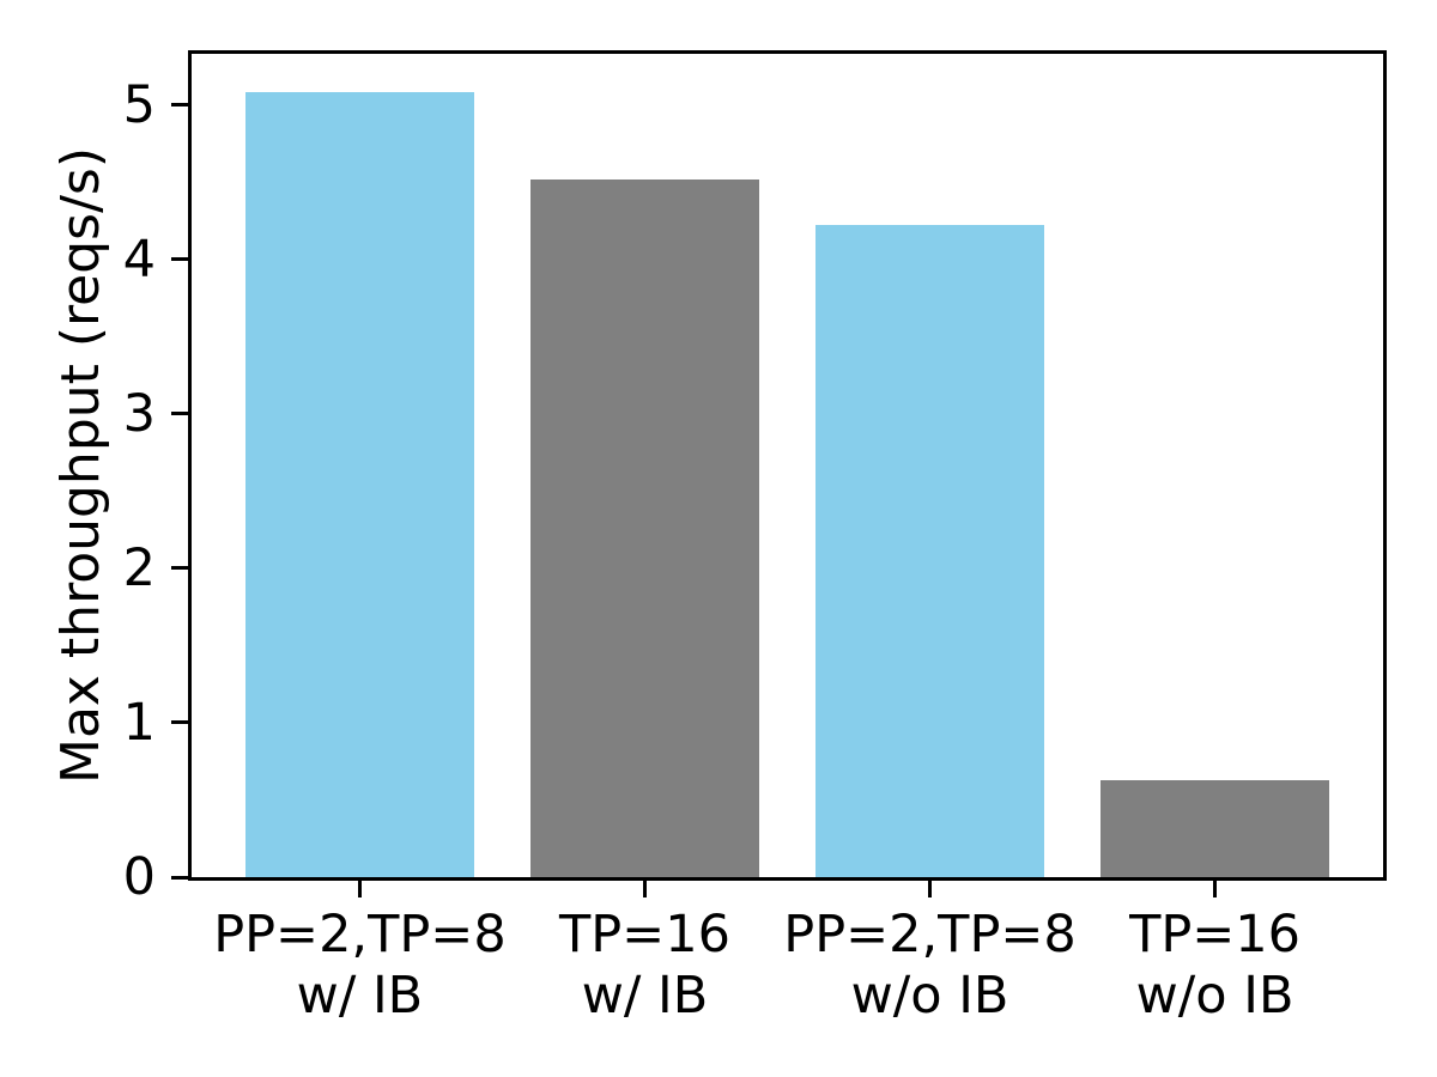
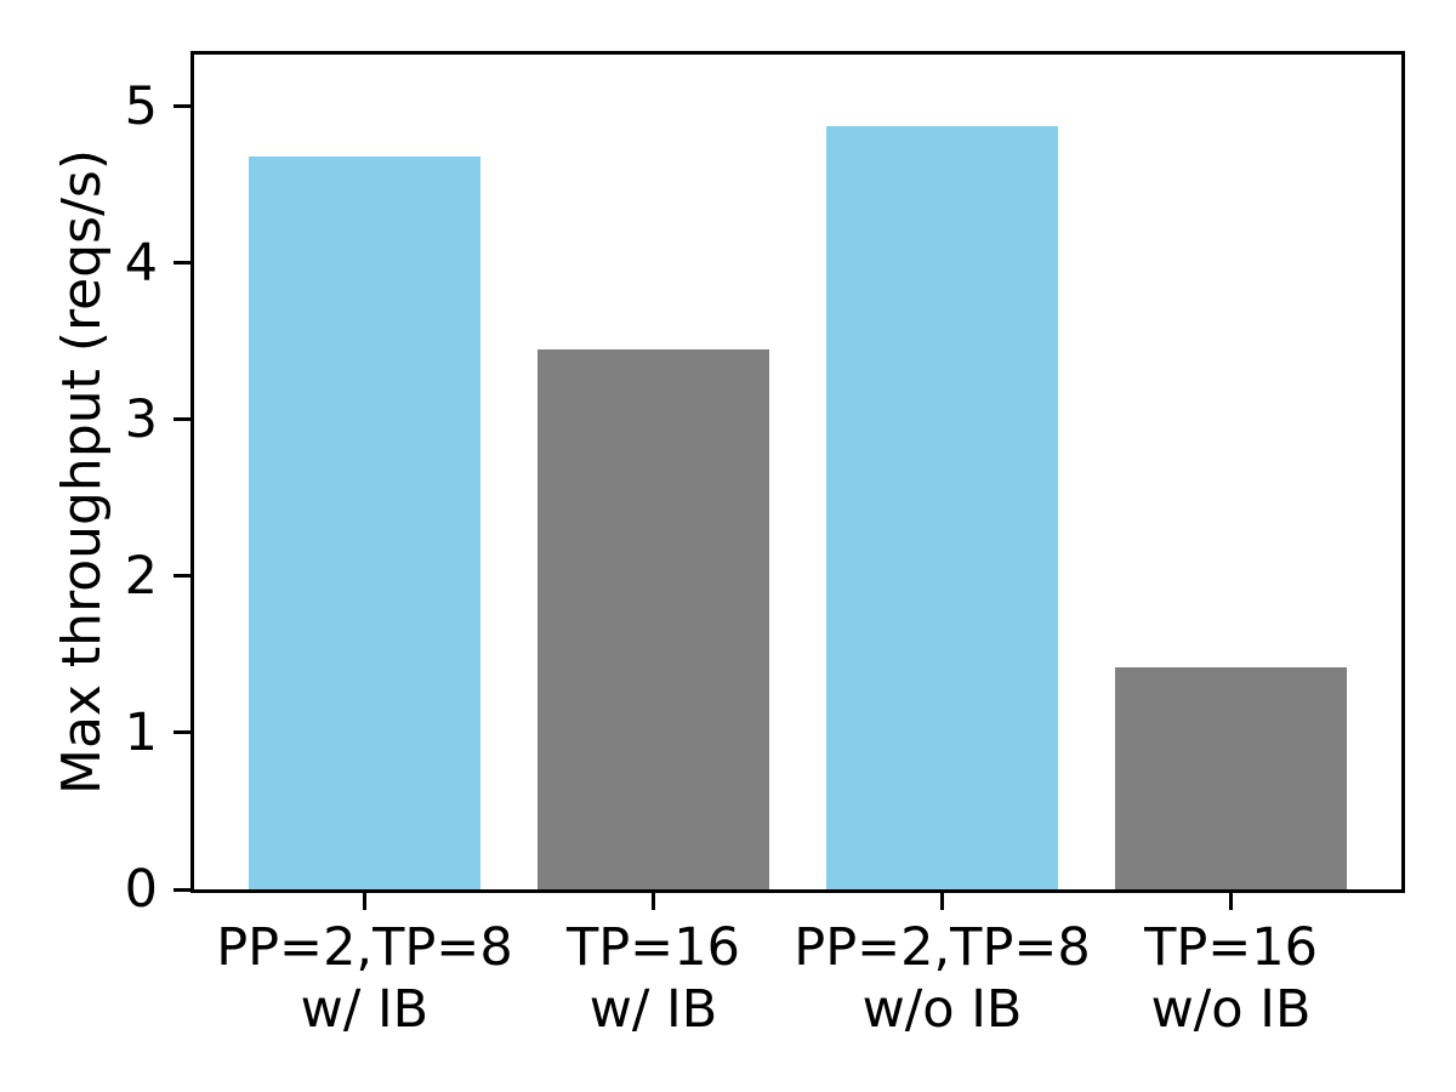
PP=2,TP=8 w/ IB: 5.08 -> 4.68
TP=16 w/ IB: 4.52 -> 3.45
PP=2,TP=8 w/o IB: 4.22 -> 4.87
TP=16 w/o IB: 0.63 -> 1.42
